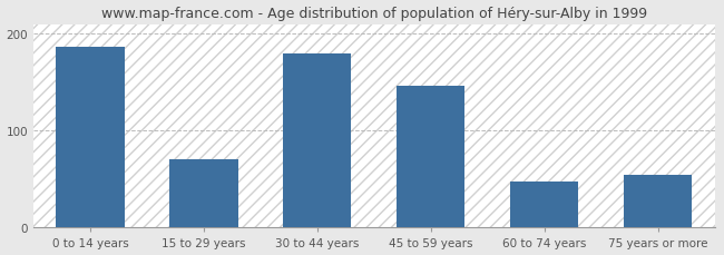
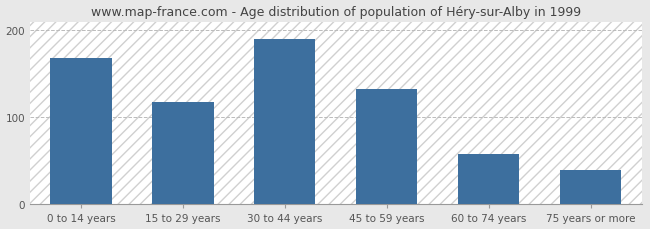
0 to 14 years: 186 -> 168
15 to 29 years: 70 -> 118
30 to 44 years: 180 -> 190
45 to 59 years: 146 -> 132
60 to 74 years: 48 -> 58
75 years or more: 54 -> 40
